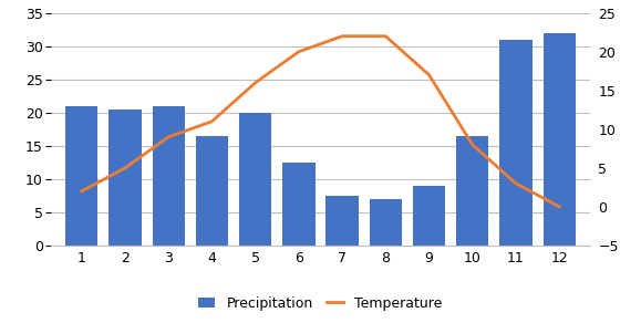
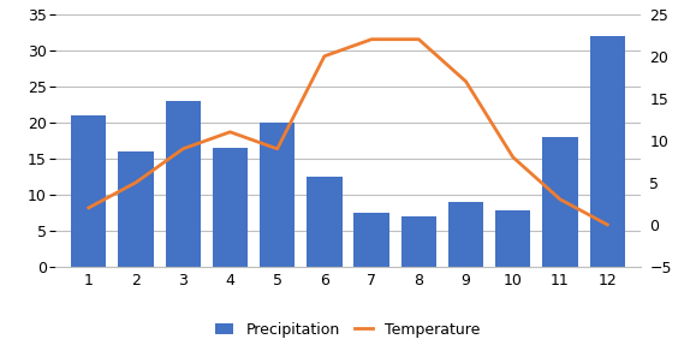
Precipitation/2: 20.5 -> 16.0
Precipitation/3: 21.0 -> 23.0
Temperature/5: 16 -> 9
Precipitation/10: 16.5 -> 7.8
Precipitation/11: 31.0 -> 18.0
